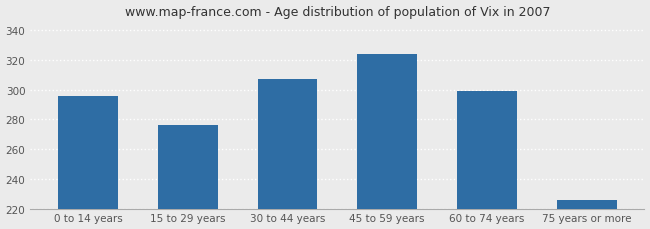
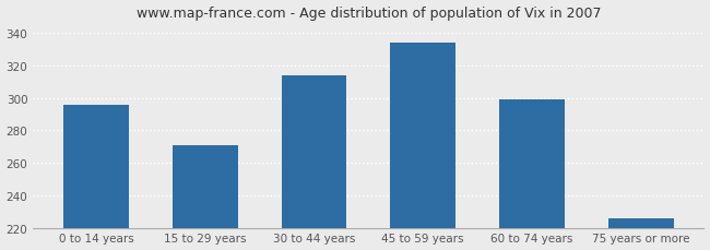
15 to 29 years: 276 -> 271
30 to 44 years: 307 -> 314
45 to 59 years: 324 -> 334
